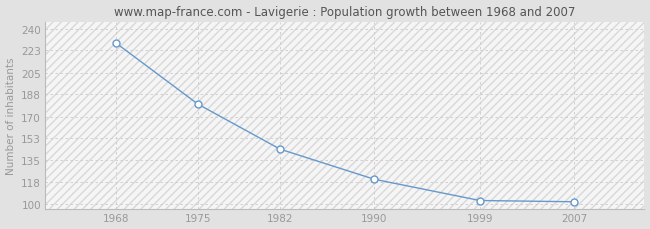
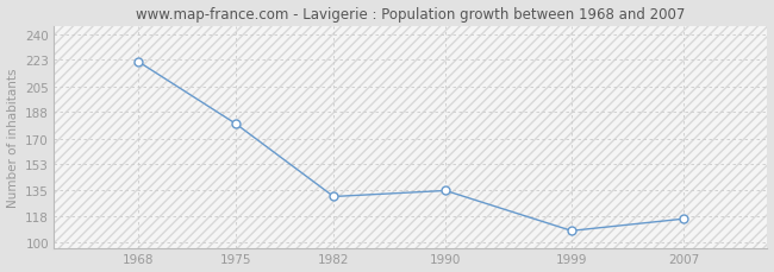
1968: 229 -> 222
1982: 144 -> 131
1990: 120 -> 135
1999: 103 -> 108
2007: 102 -> 116
